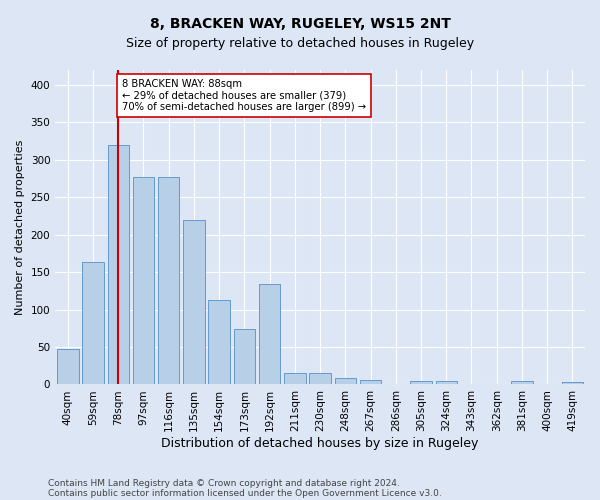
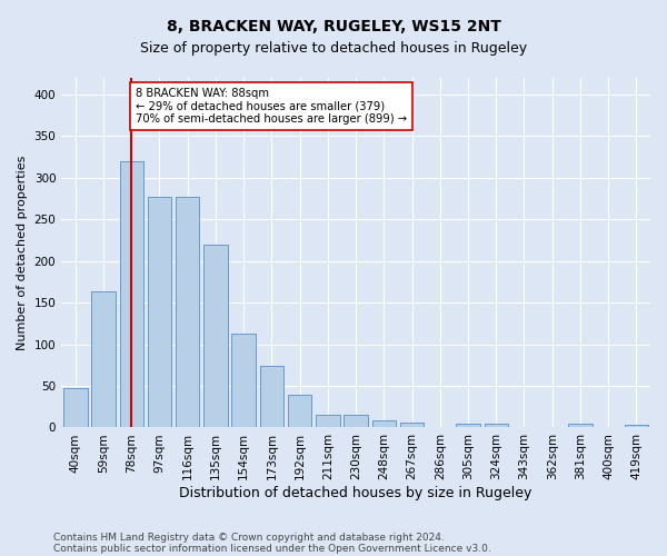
192sqm: 134 -> 39
